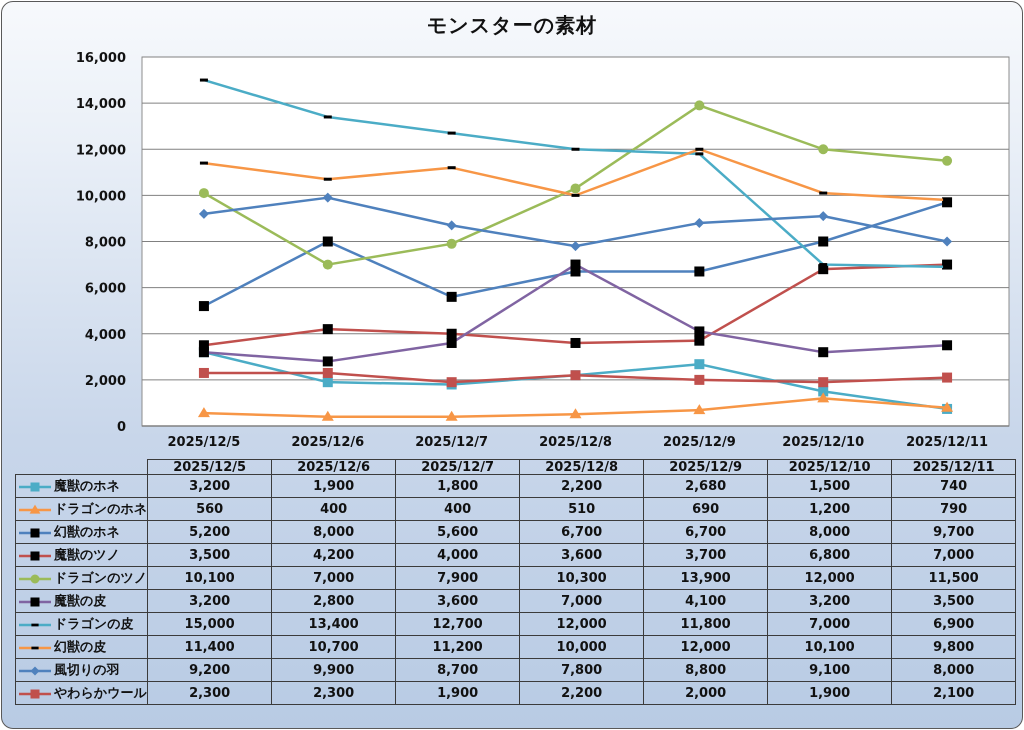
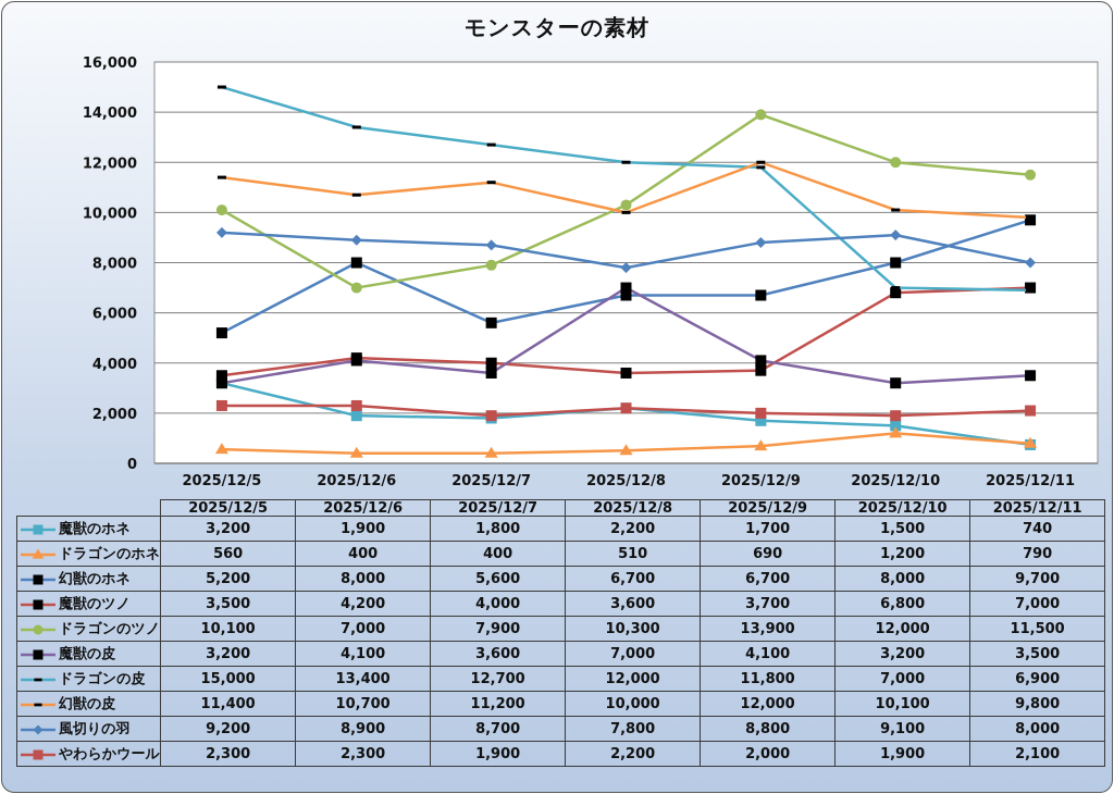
魔獣の皮/2025/12/6: 2,800 -> 4,100
風切りの羽/2025/12/6: 9,900 -> 8,900
魔獣のホネ/2025/12/9: 2,680 -> 1,700
